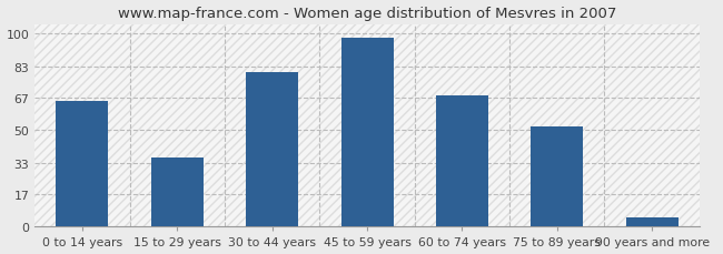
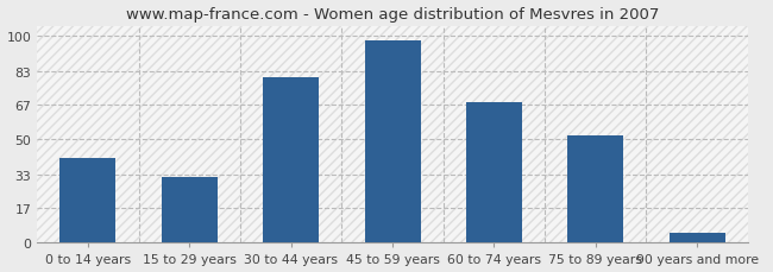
0 to 14 years: 65 -> 41
15 to 29 years: 36 -> 32
